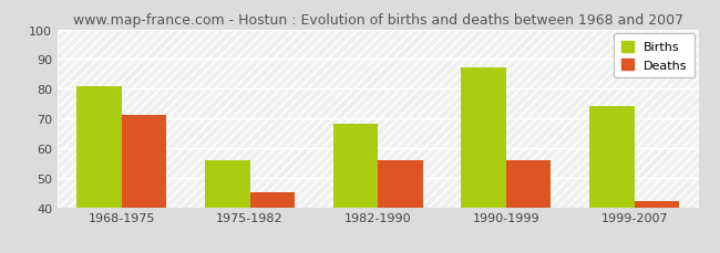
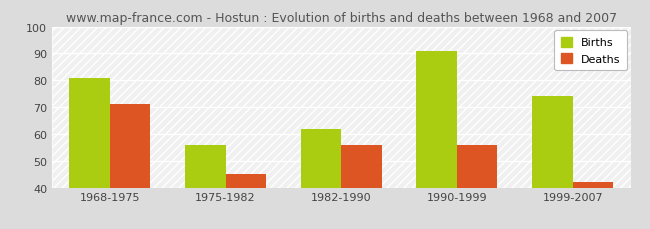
Births/1982-1990: 68 -> 62
Births/1990-1999: 87 -> 91
